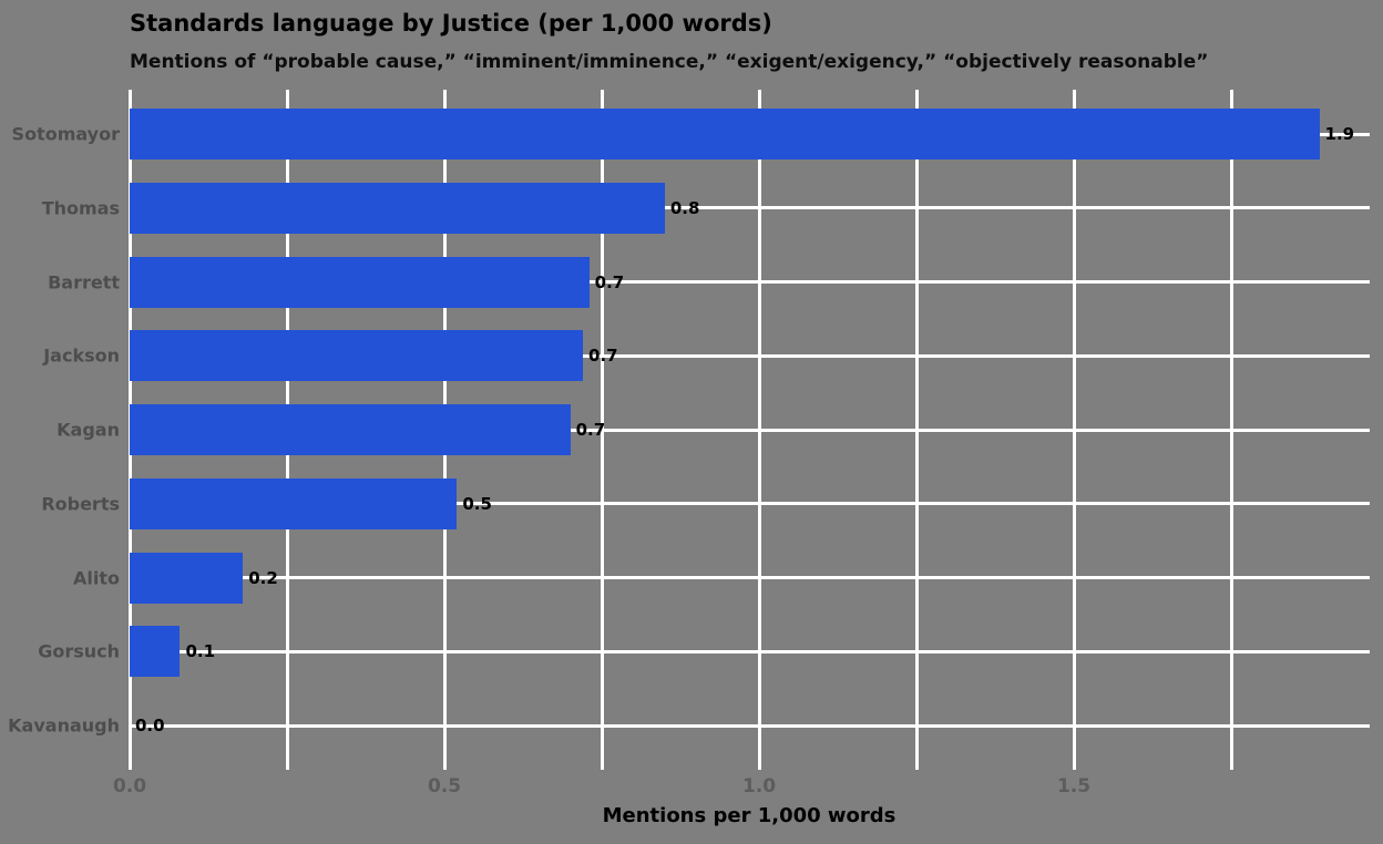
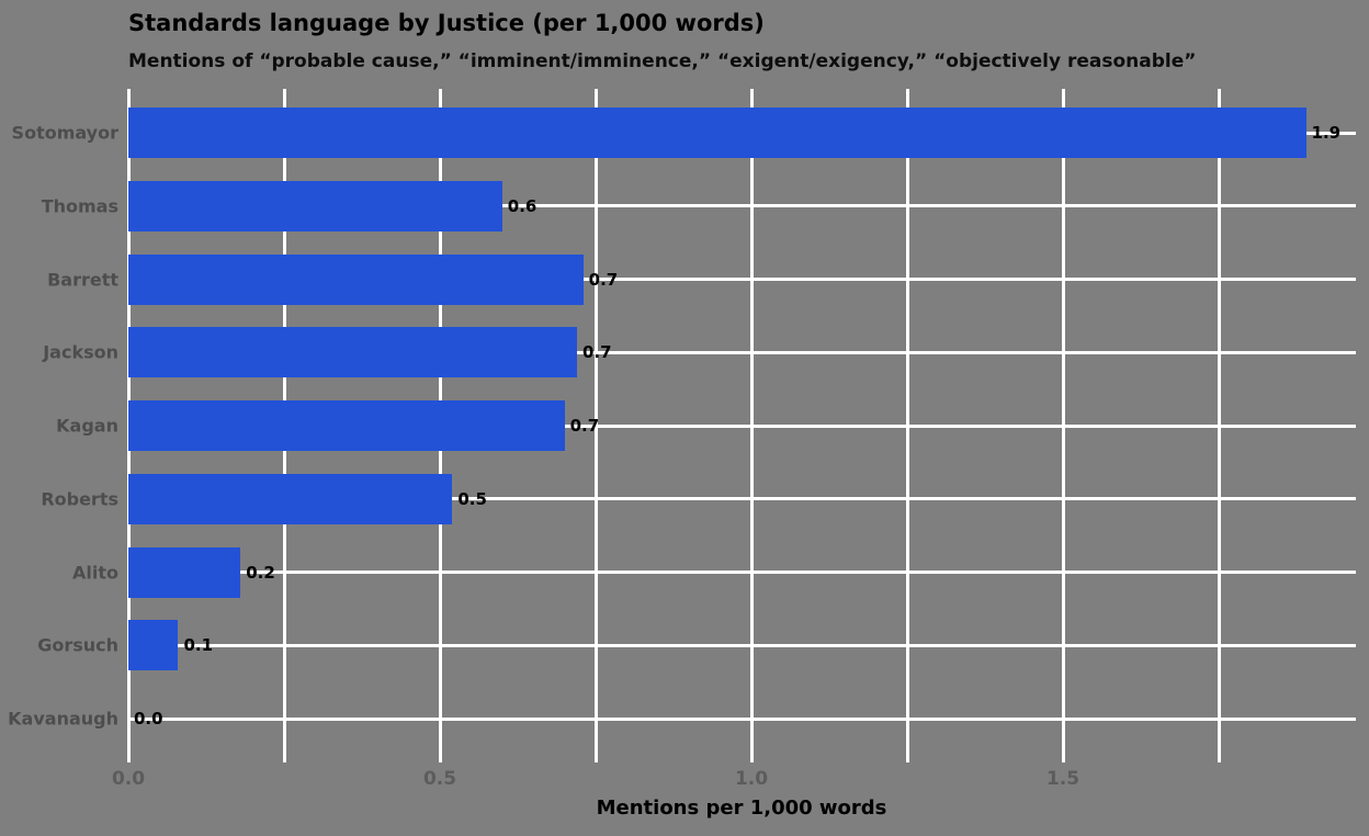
Thomas: 0.8 -> 0.6
